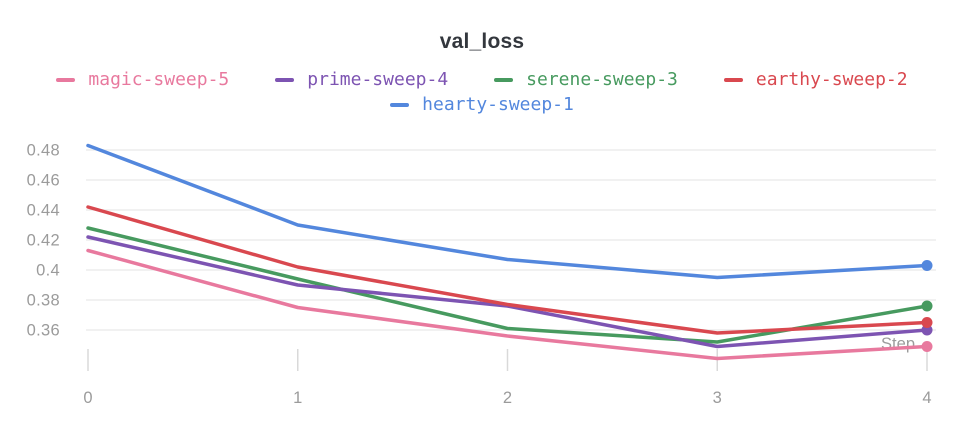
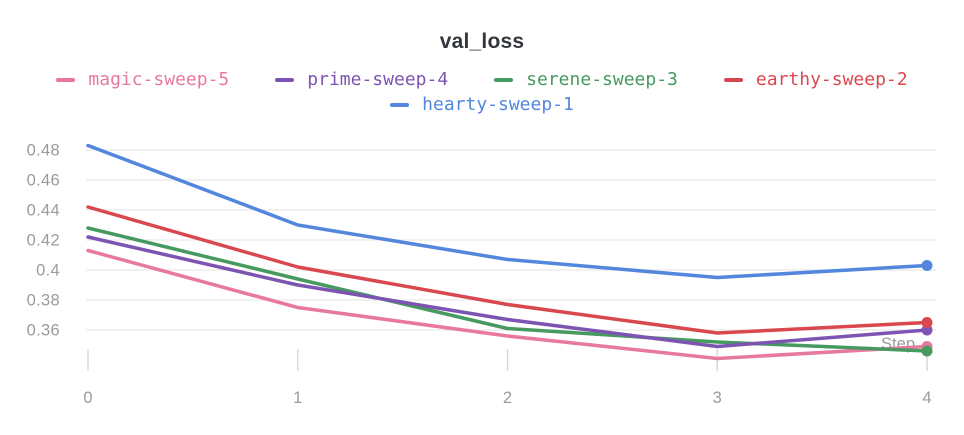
prime-sweep-4/2: 0.376 -> 0.367
serene-sweep-3/4: 0.376 -> 0.346
